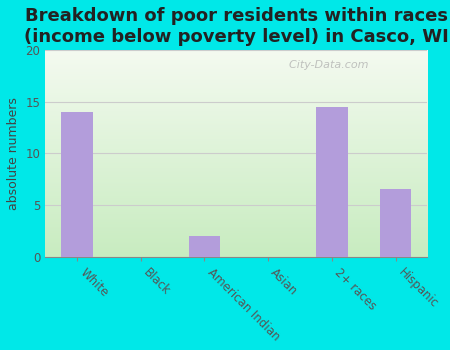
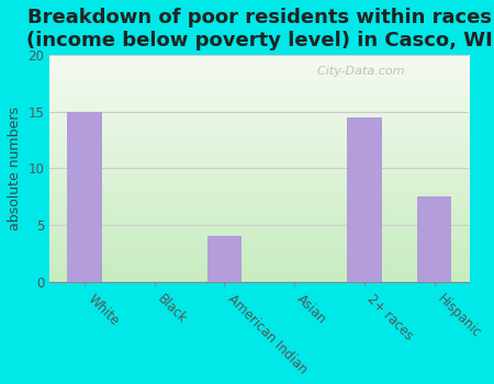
White: 14.0 -> 15.0
American Indian: 2.0 -> 4.0
Hispanic: 6.5 -> 7.5
